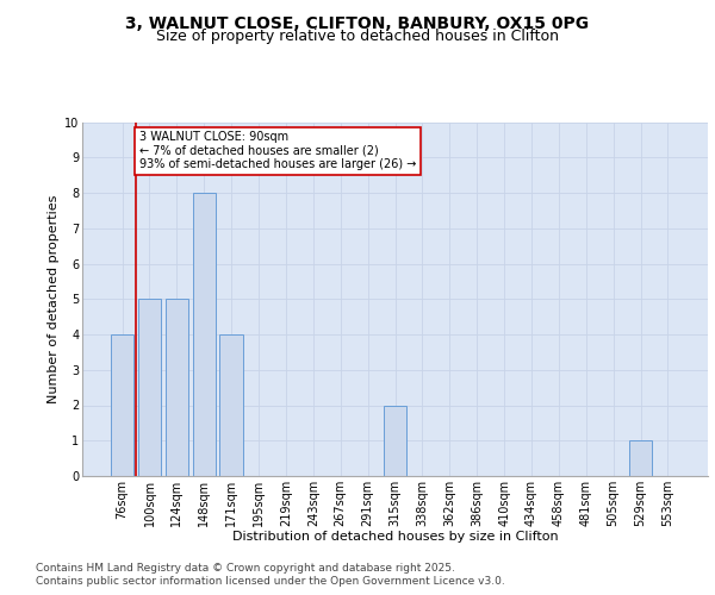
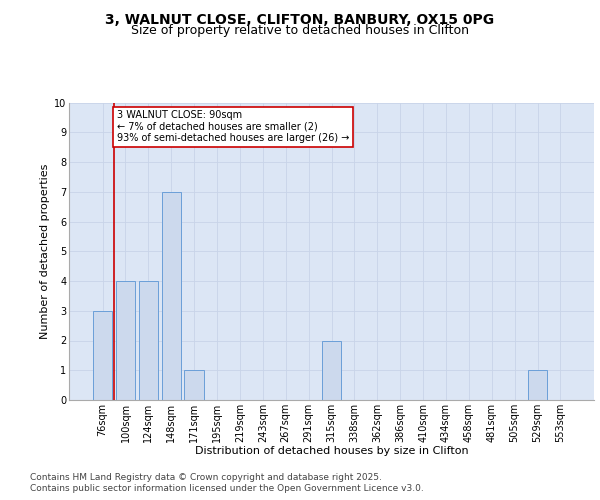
76sqm: 4 -> 3
100sqm: 5 -> 4
124sqm: 5 -> 4
148sqm: 8 -> 7
171sqm: 4 -> 1
